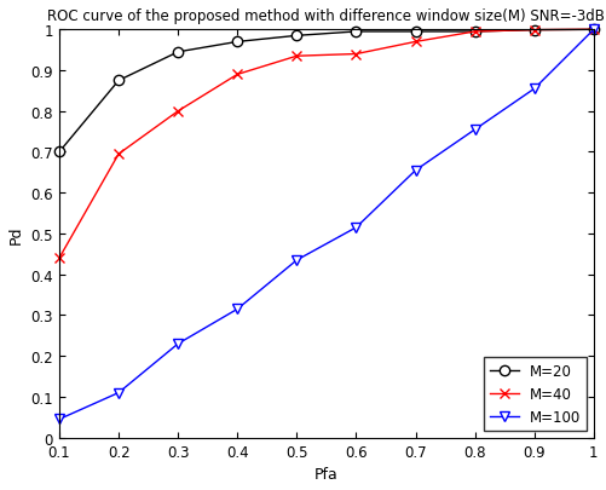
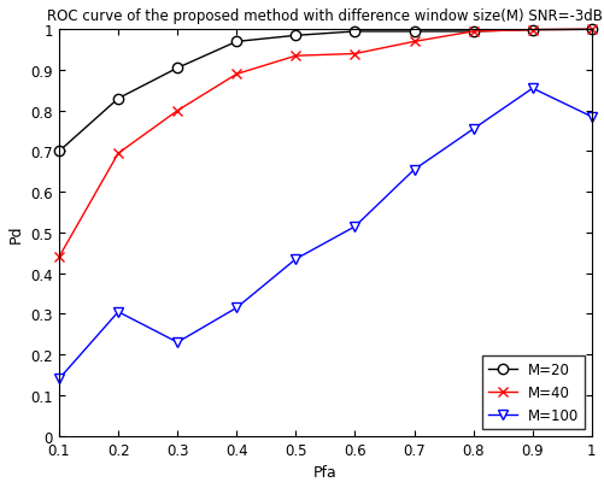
M=100/0.1: 0.045 -> 0.140
M=20/0.2: 0.875 -> 0.830
M=100/0.2: 0.110 -> 0.305
M=20/0.3: 0.945 -> 0.905
M=100/1: 1.000 -> 0.785
